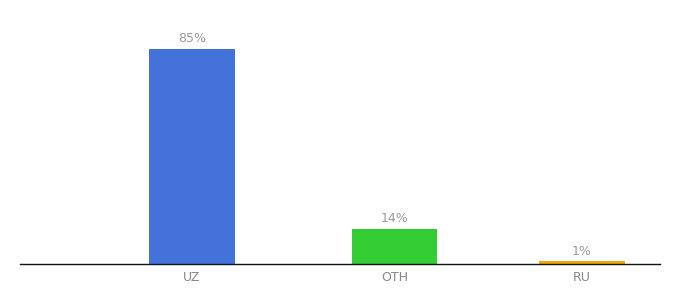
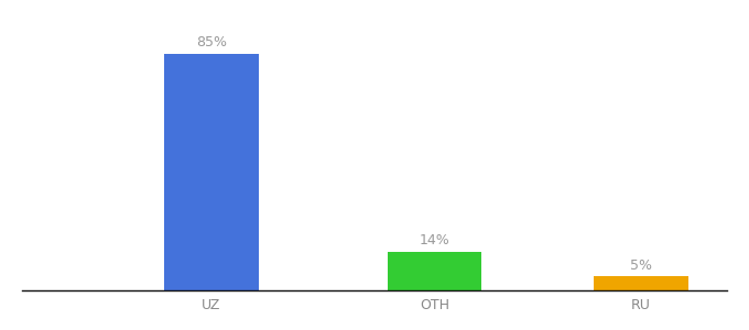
RU: 1% -> 5%
